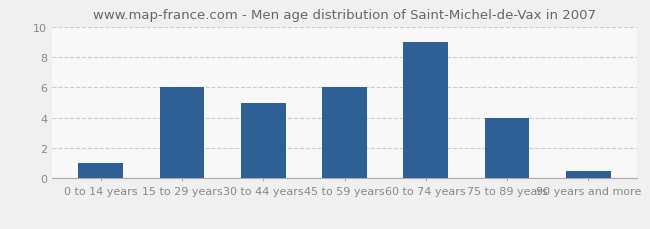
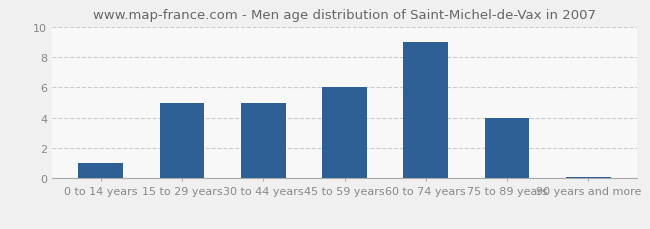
15 to 29 years: 6.0 -> 5.0
90 years and more: 0.5 -> 0.1
